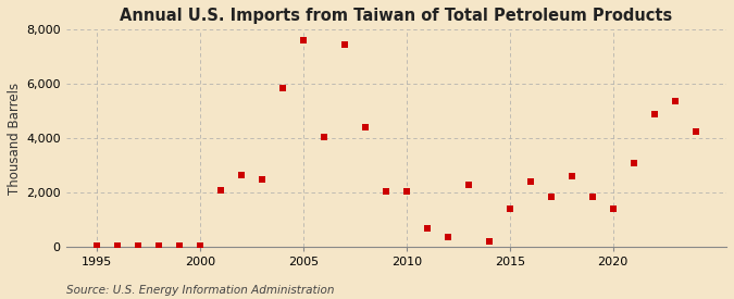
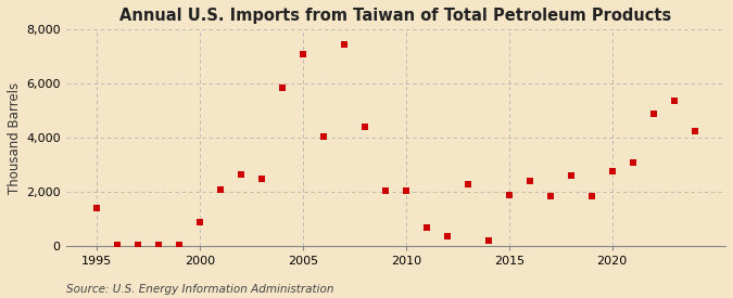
1995: 50 -> 1,400
2000: 60 -> 900
2005: 7,600 -> 7,100
2015: 1,400 -> 1,900
2020: 1,400 -> 2,750
